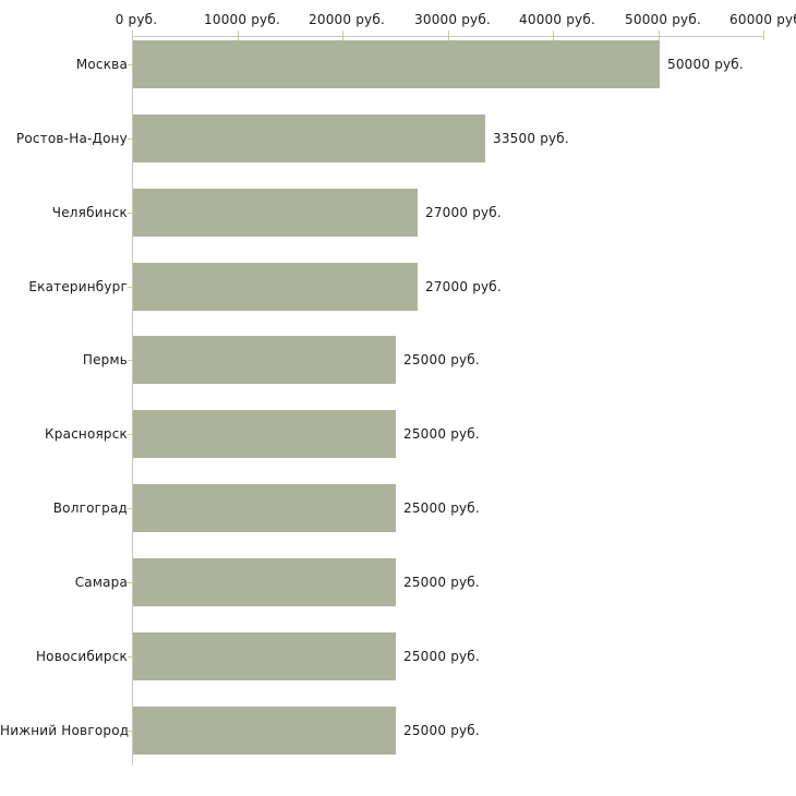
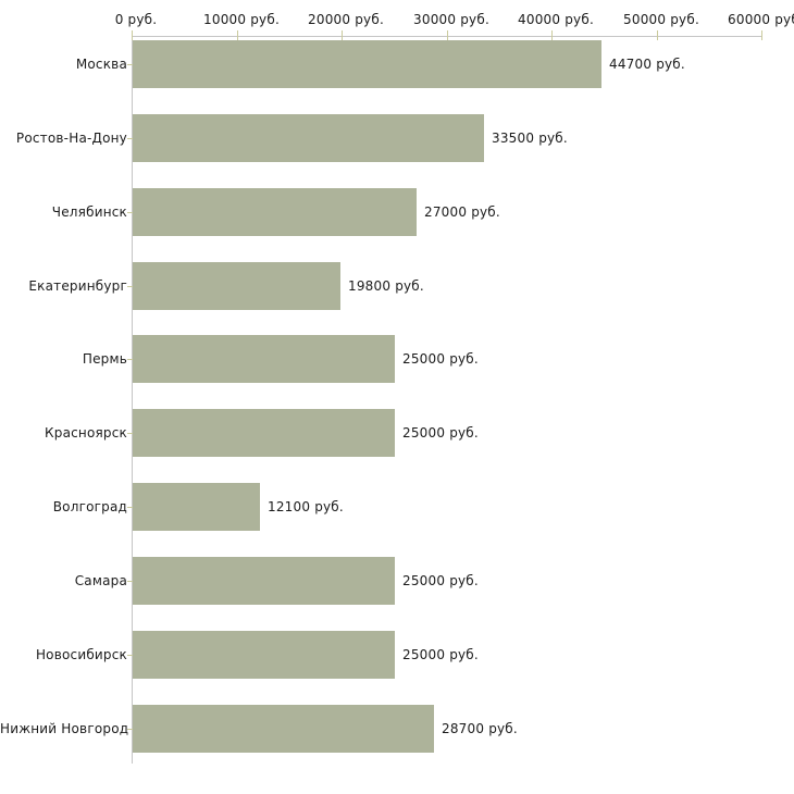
Москва: 50000 -> 44700
Екатеринбург: 27000 -> 19800
Волгоград: 25000 -> 12100
Нижний Новгород: 25000 -> 28700
